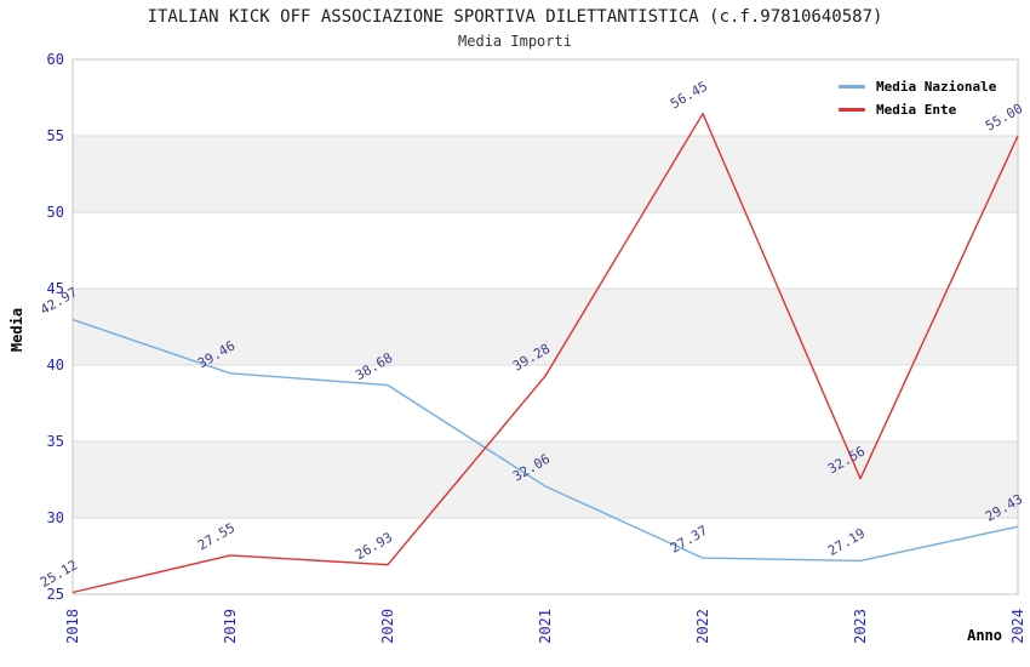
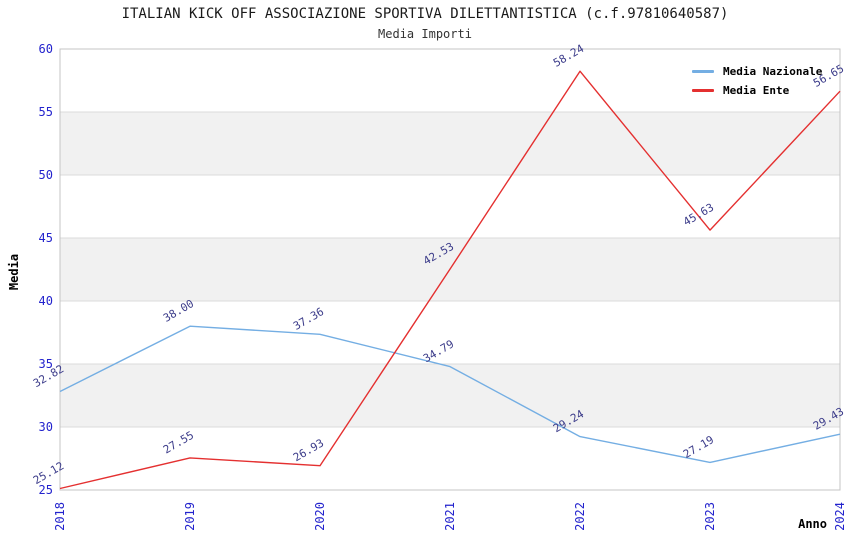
Media Nazionale/2018: 42.97 -> 32.82
Media Nazionale/2019: 39.46 -> 38.00
Media Nazionale/2020: 38.68 -> 37.36
Media Nazionale/2021: 32.06 -> 34.79
Media Ente/2021: 39.28 -> 42.53
Media Nazionale/2022: 27.37 -> 29.24
Media Ente/2022: 56.45 -> 58.24
Media Ente/2023: 32.56 -> 45.63
Media Ente/2024: 55.00 -> 56.65
